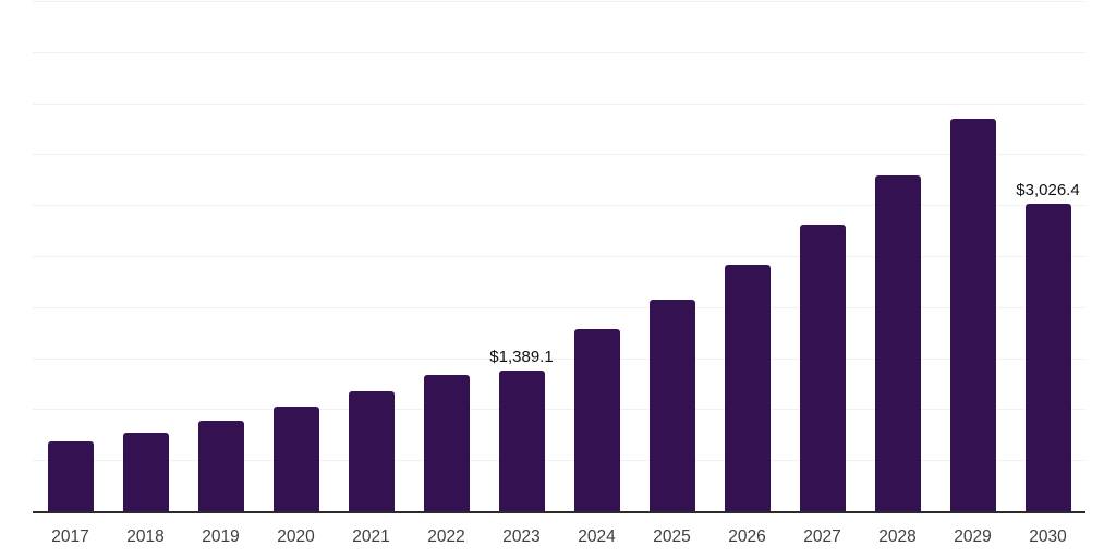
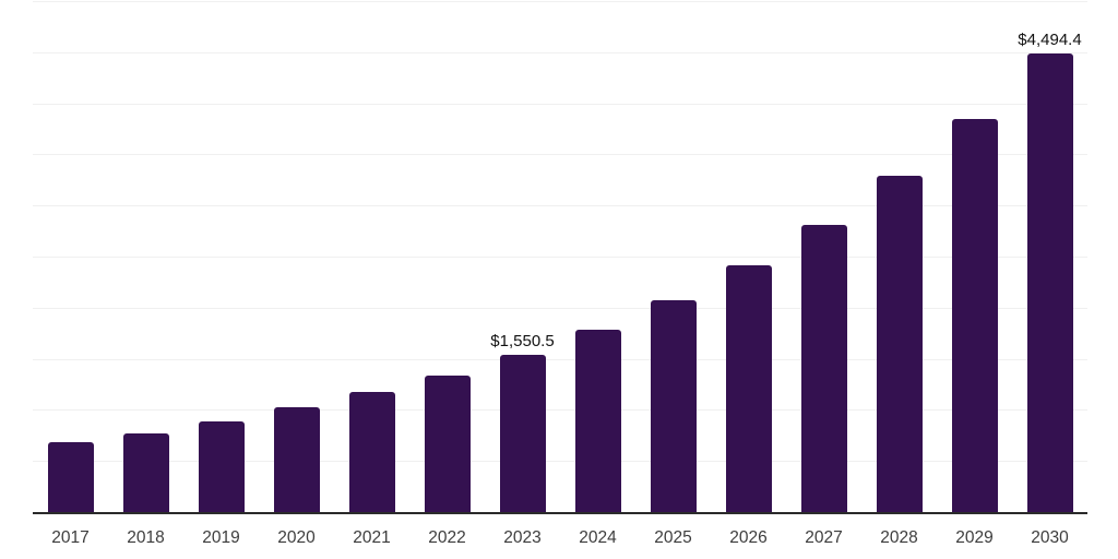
2023: $1,389.1 -> $1,550.5
2030: $3,026.4 -> $4,494.4
